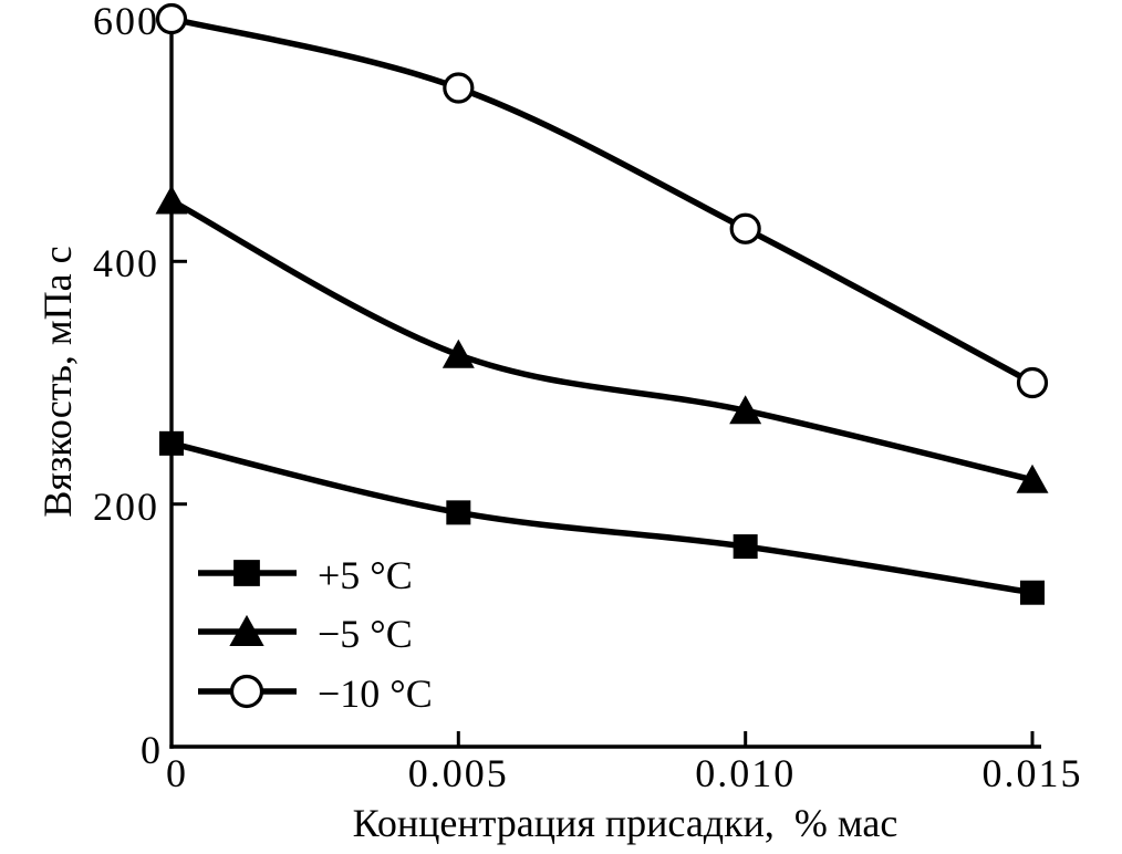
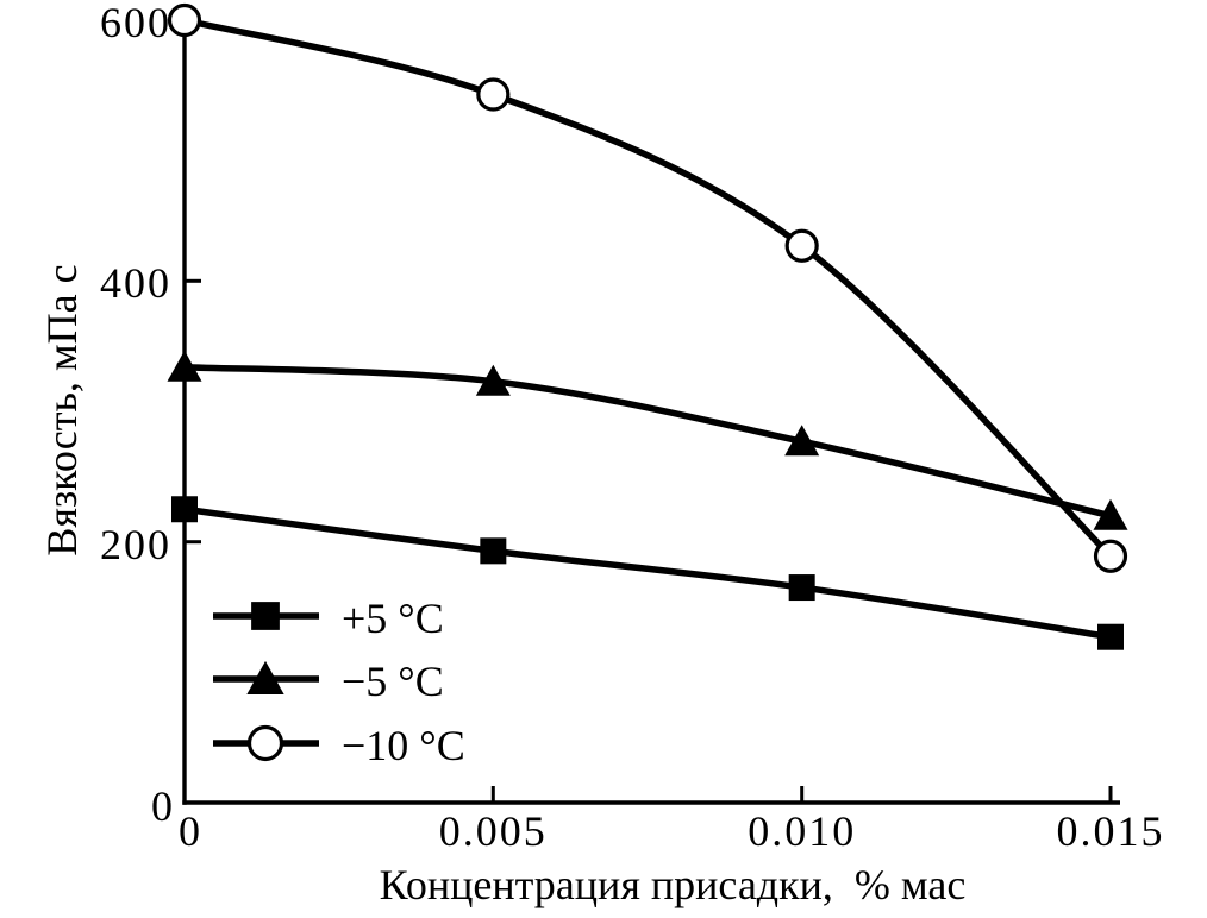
+5 °C/0: 250 -> 225
−5 °C/0: 450 -> 334
−10 °C/0.015: 300 -> 189
